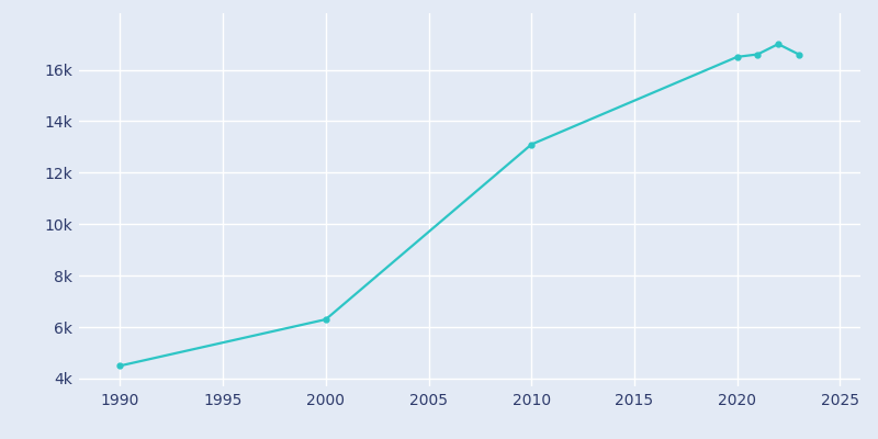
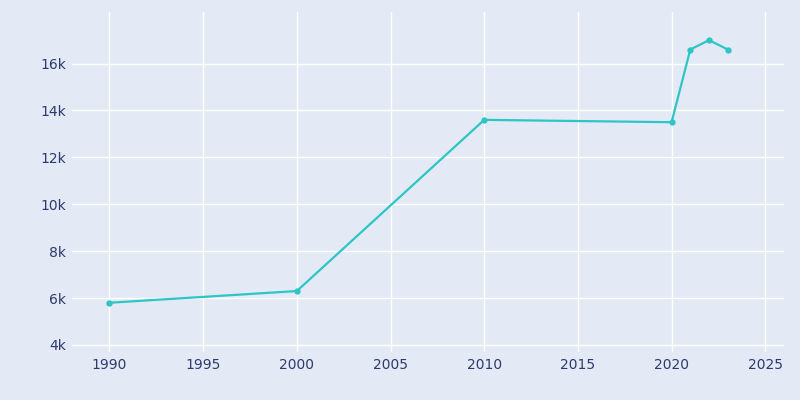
1990: 4.5k -> 5.8k
2010: 13.1k -> 13.6k
2020: 16.5k -> 13.5k
